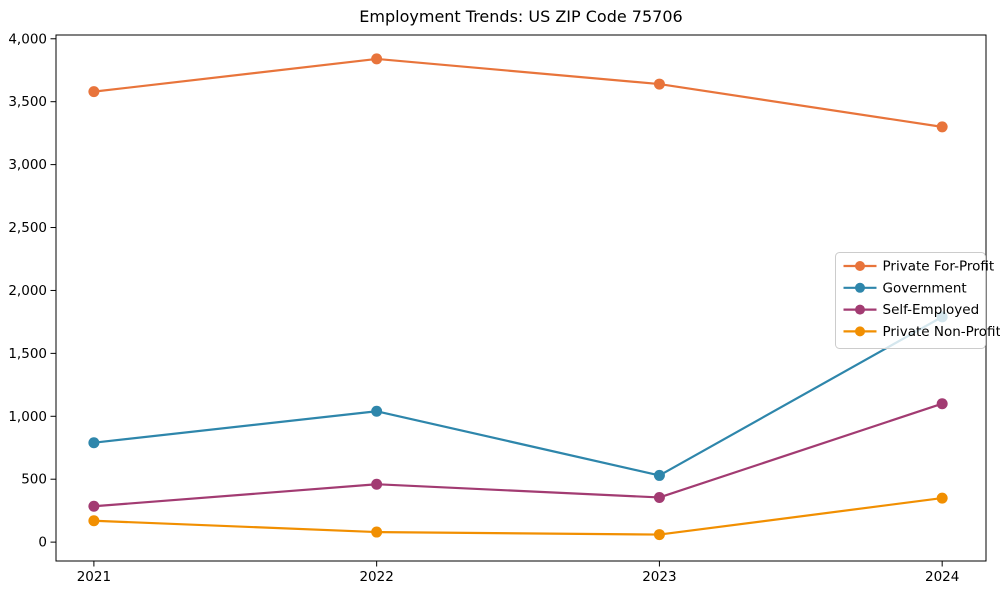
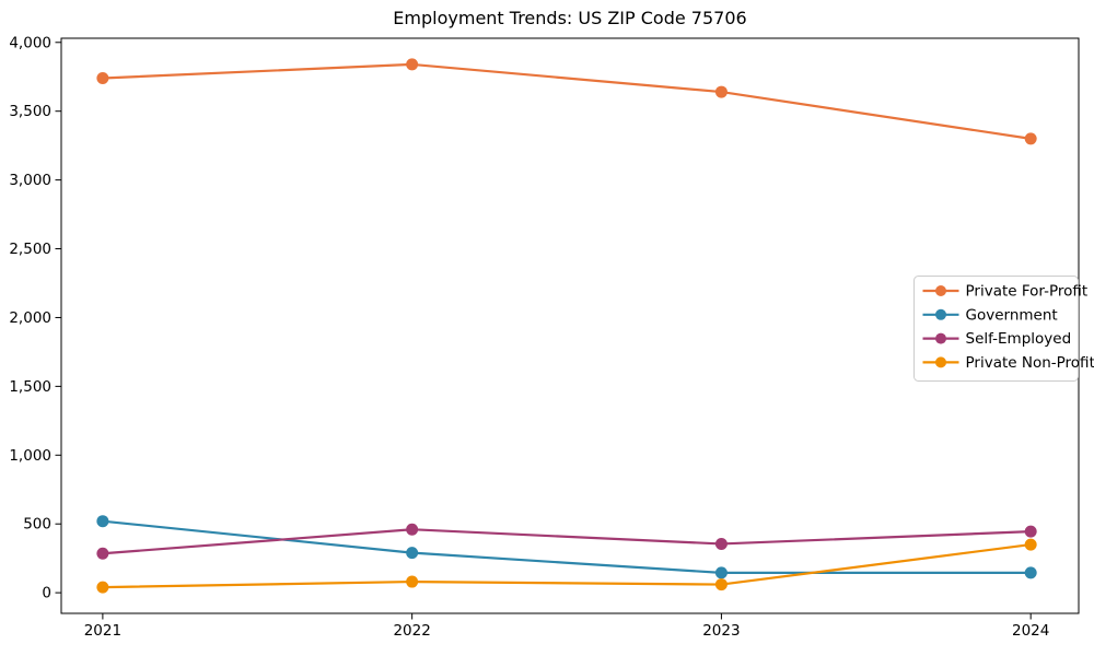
Private For-Profit/2021: 3580 -> 3740
Government/2021: 790 -> 520
Private Non-Profit/2021: 170 -> 40
Government/2022: 1040 -> 290
Government/2023: 530 -> 140
Government/2024: 1790 -> 140
Self-Employed/2024: 1100 -> 440
